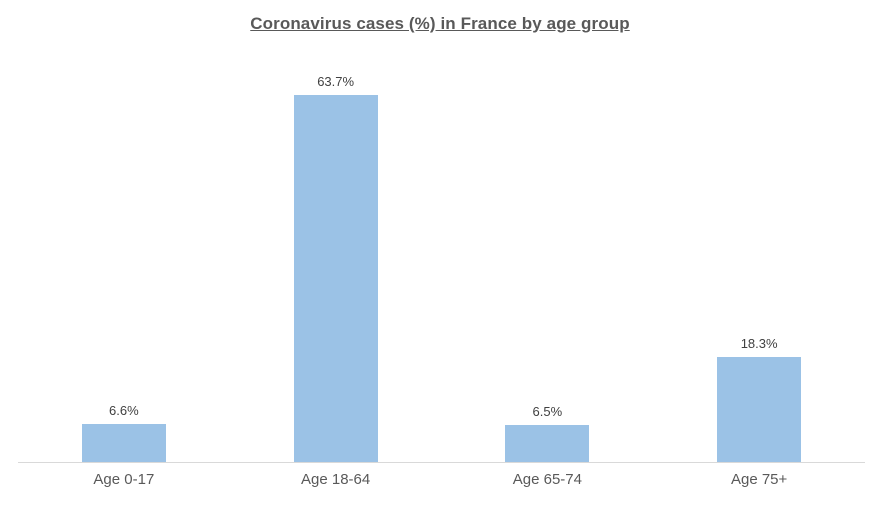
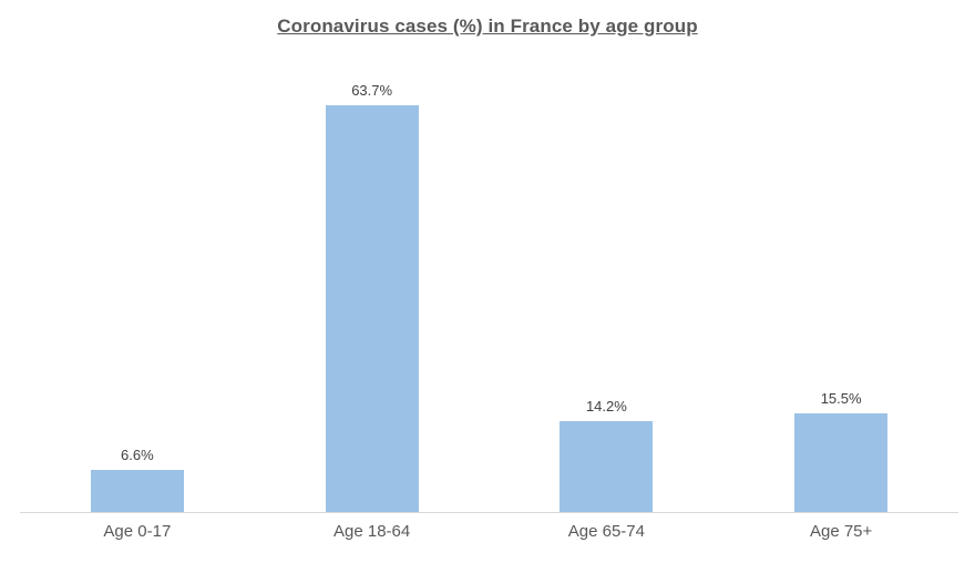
Age 65-74: 6.5% -> 14.2%
Age 75+: 18.3% -> 15.5%
